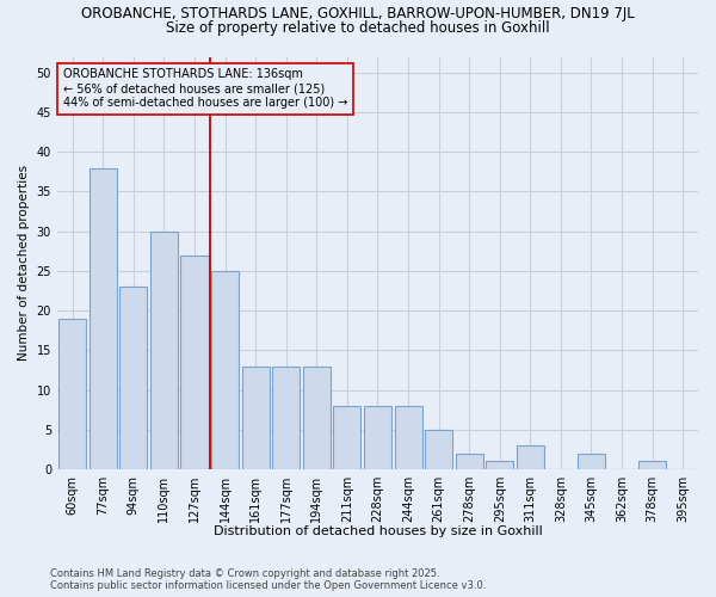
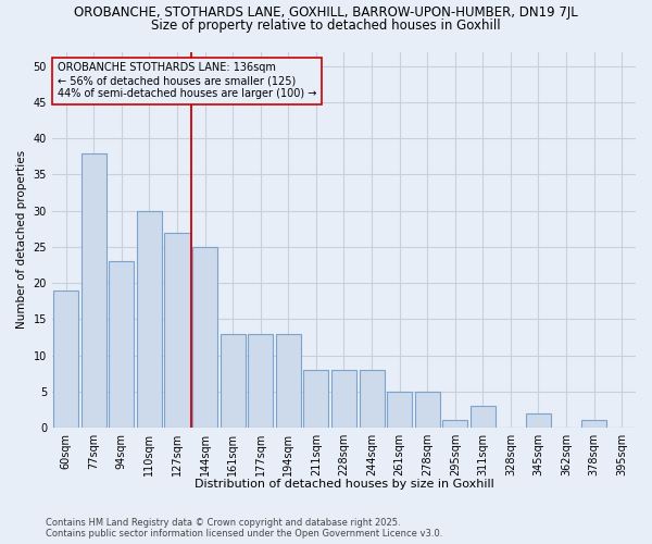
278sqm: 2 -> 5
